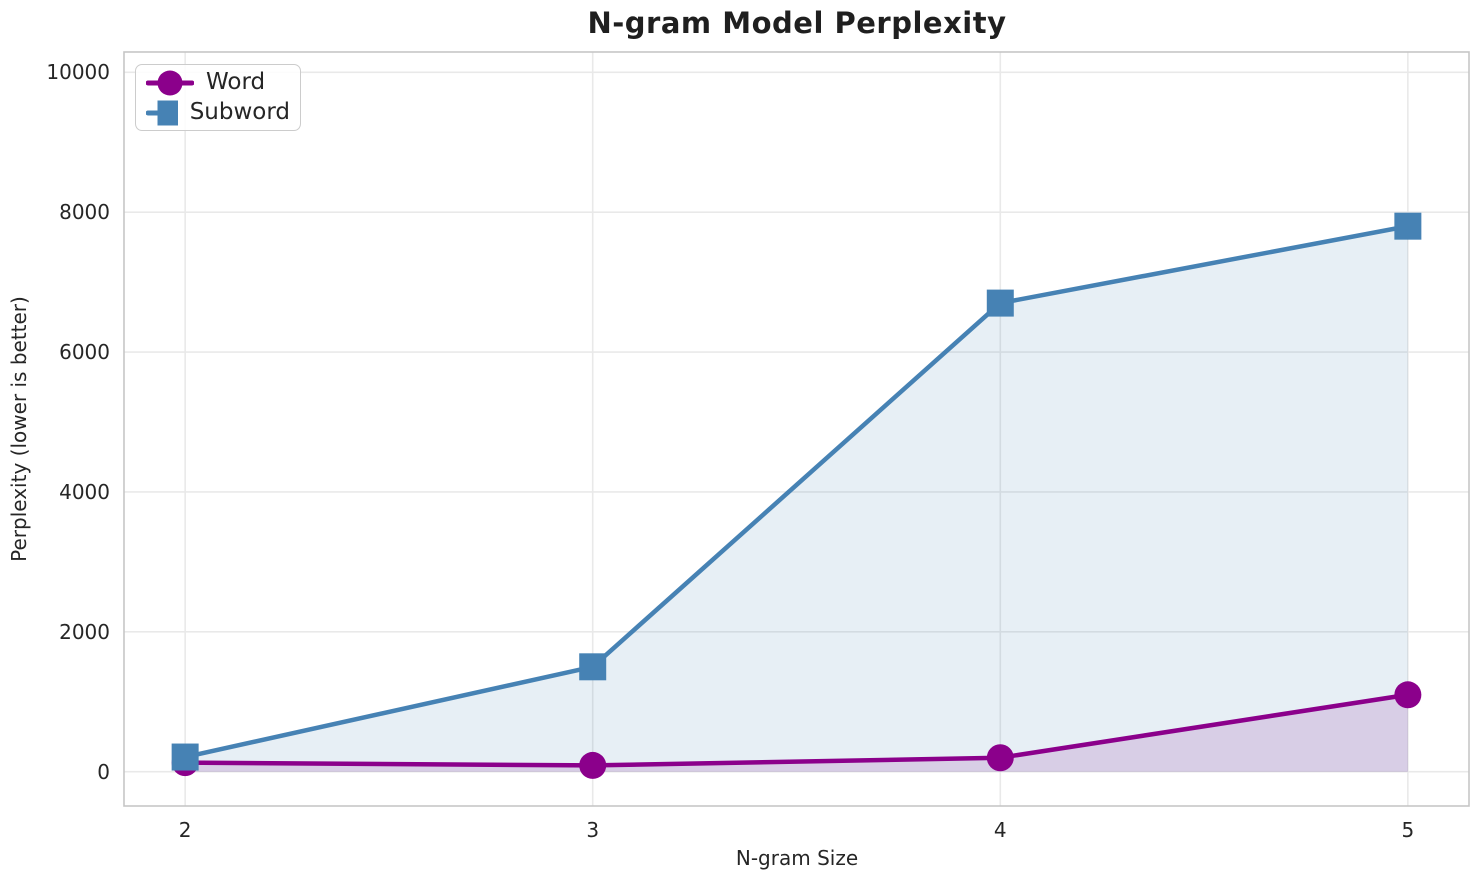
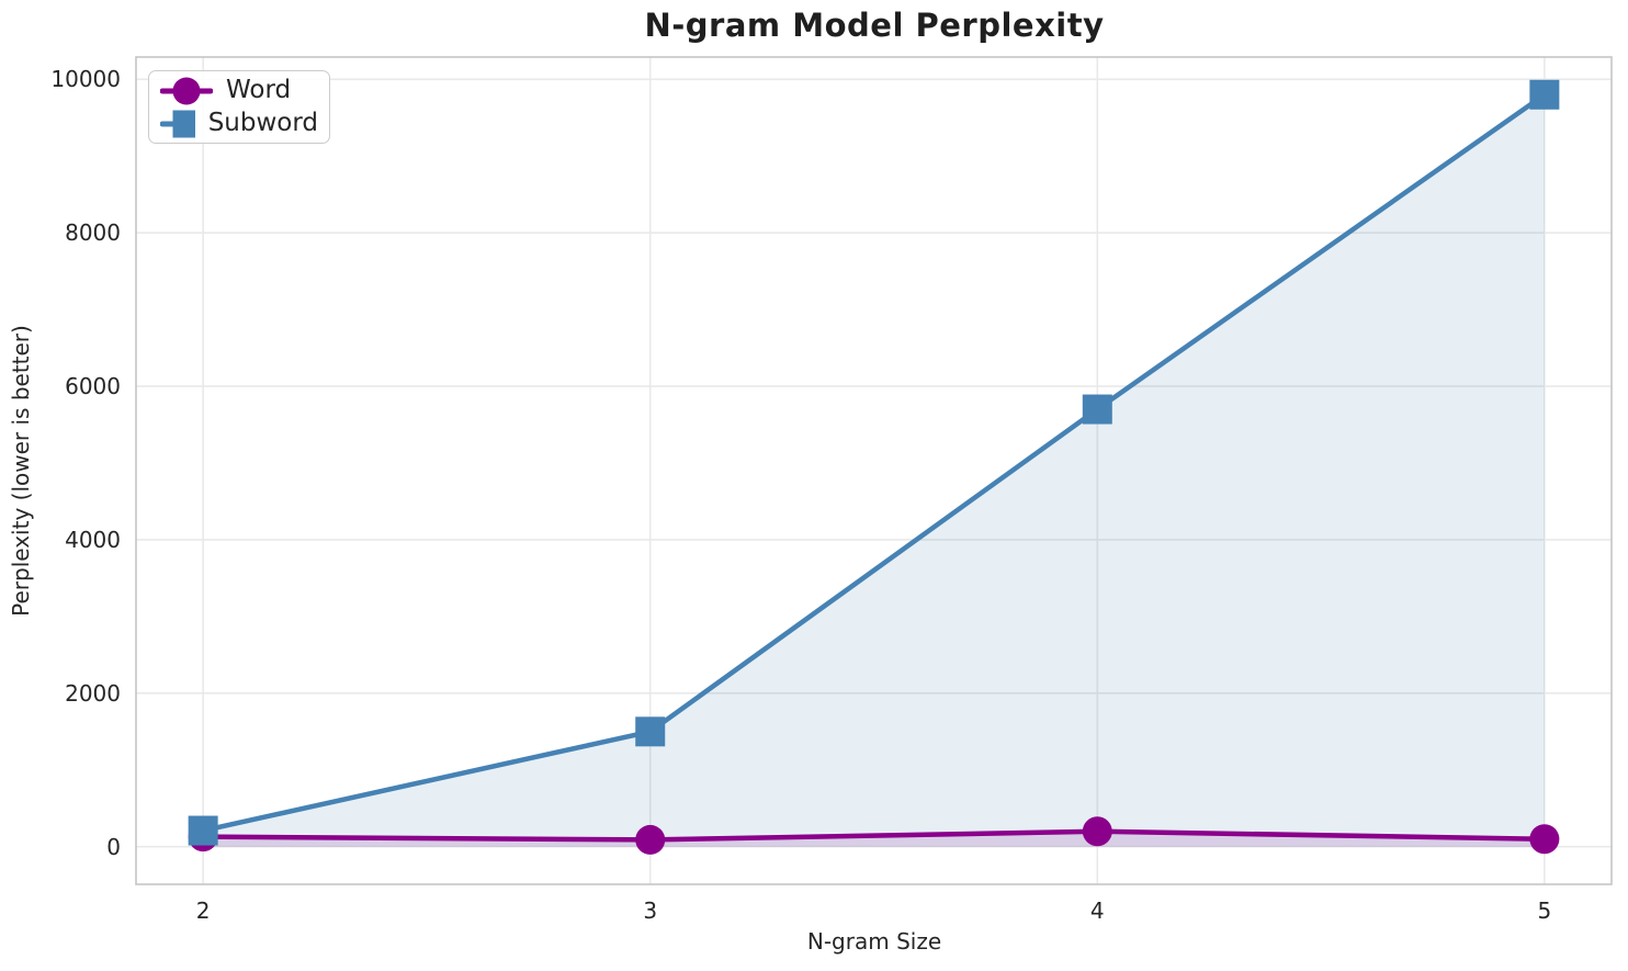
Subword/4: 6700 -> 5700
Word/5: 1100 -> 100
Subword/5: 7800 -> 9800
